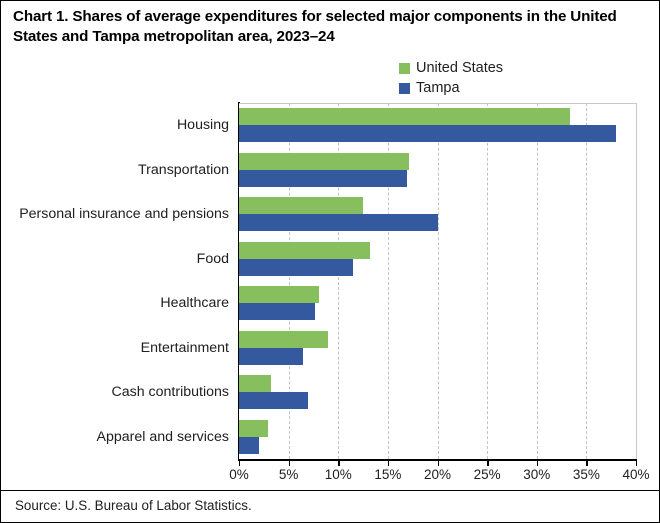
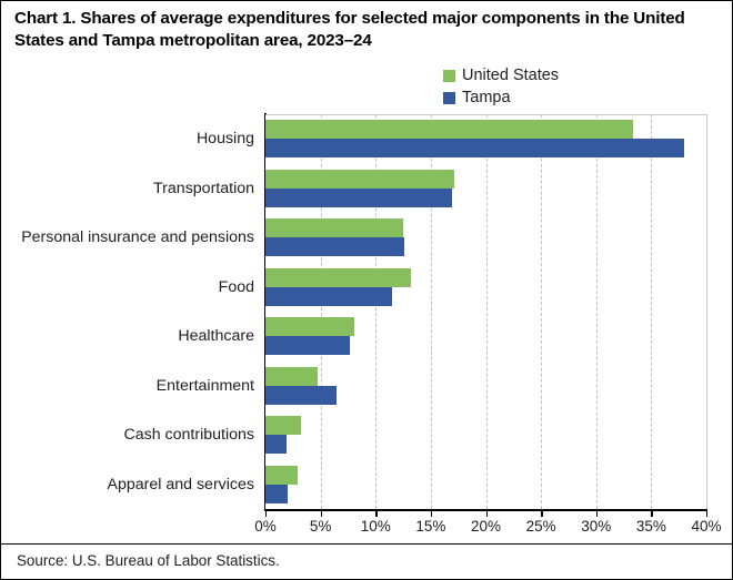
Tampa/Personal insurance and pensions: 20% -> 13%
United States/Entertainment: 9% -> 5%
Tampa/Cash contributions: 7% -> 2%
